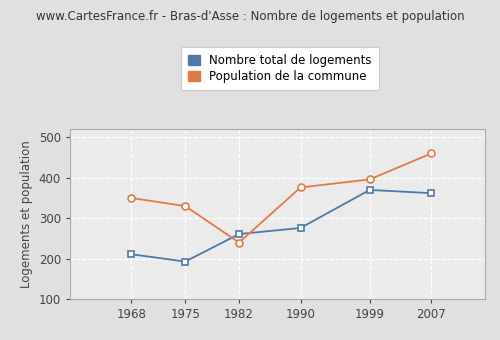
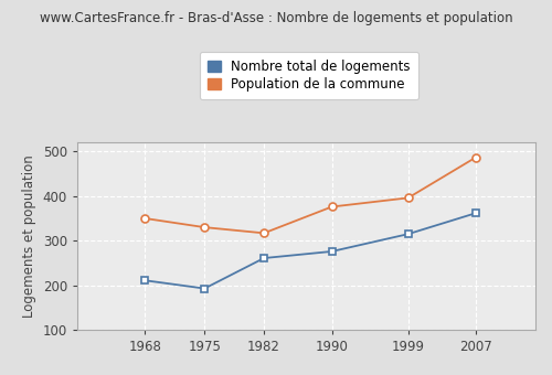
Population de la commune/1982: 240 -> 317
Nombre total de logements/1999: 370 -> 315
Population de la commune/2007: 460 -> 487
